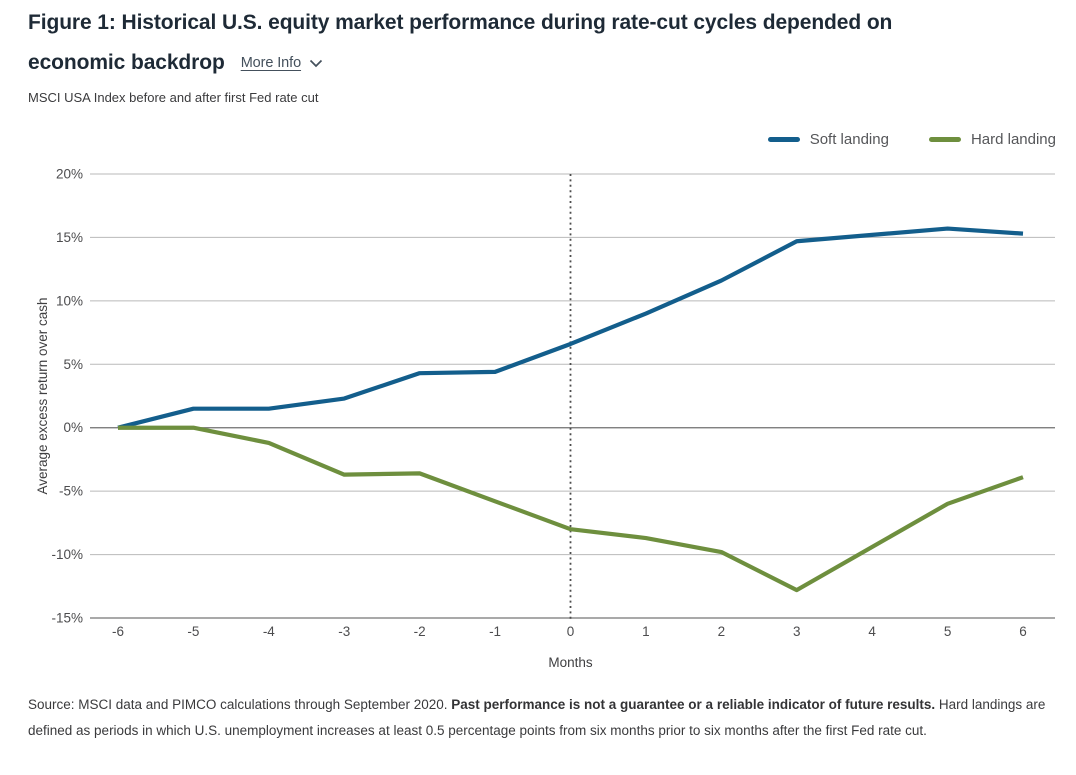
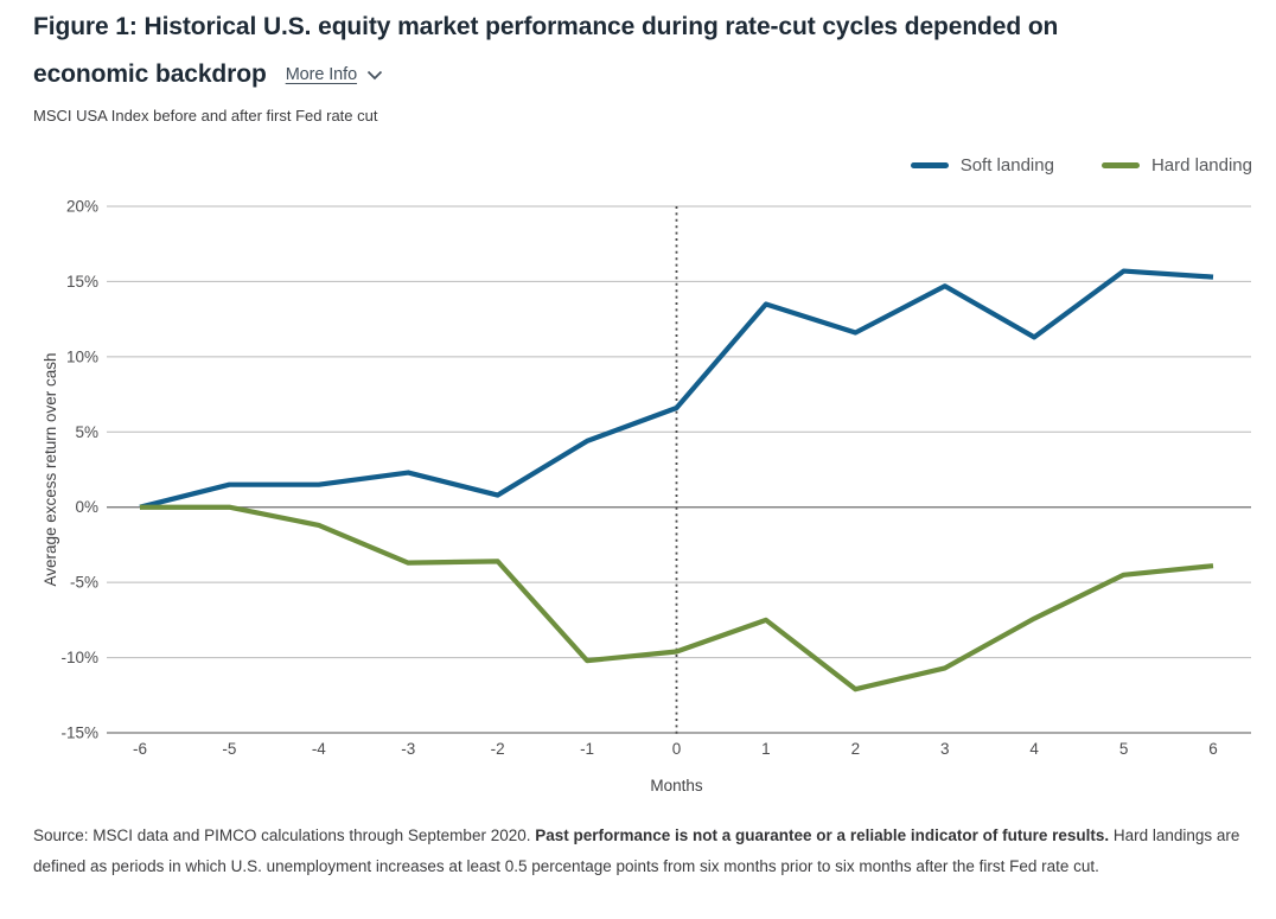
Soft landing/-2: 4.3% -> 0.8%
Hard landing/-1: -5.8% -> -10.2%
Hard landing/0: -8.0% -> -9.6%
Soft landing/1: 9.0% -> 13.5%
Hard landing/1: -8.7% -> -7.5%
Hard landing/2: -9.8% -> -12.1%
Hard landing/3: -12.8% -> -10.7%
Soft landing/4: 15.2% -> 11.3%
Hard landing/4: -9.4% -> -7.4%
Hard landing/5: -6.0% -> -4.5%
